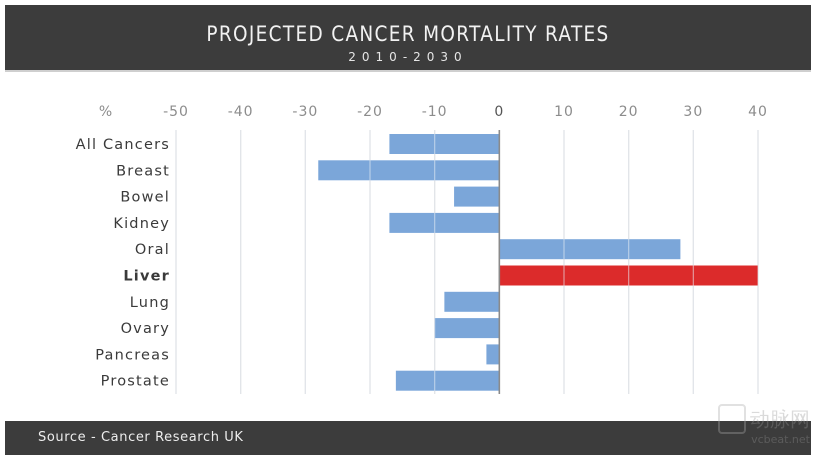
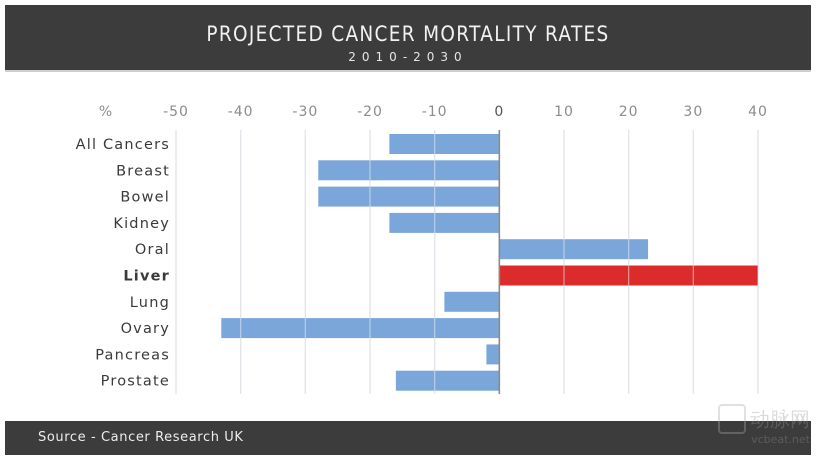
Bowel: -7 -> -28
Oral: 28 -> 23
Ovary: -10 -> -43
